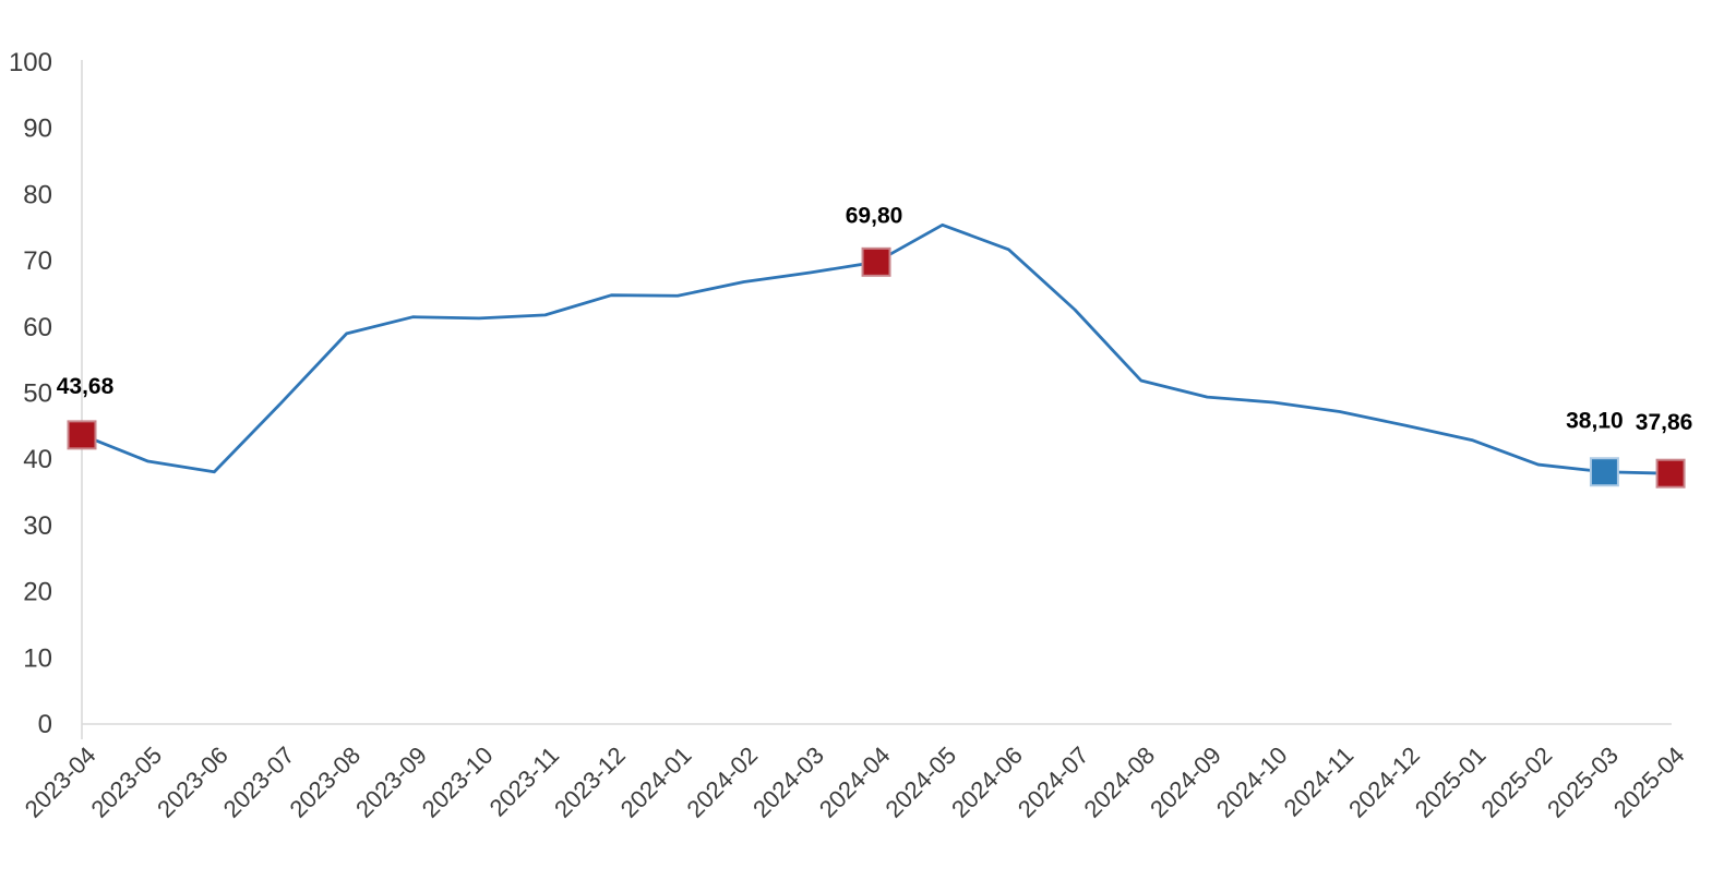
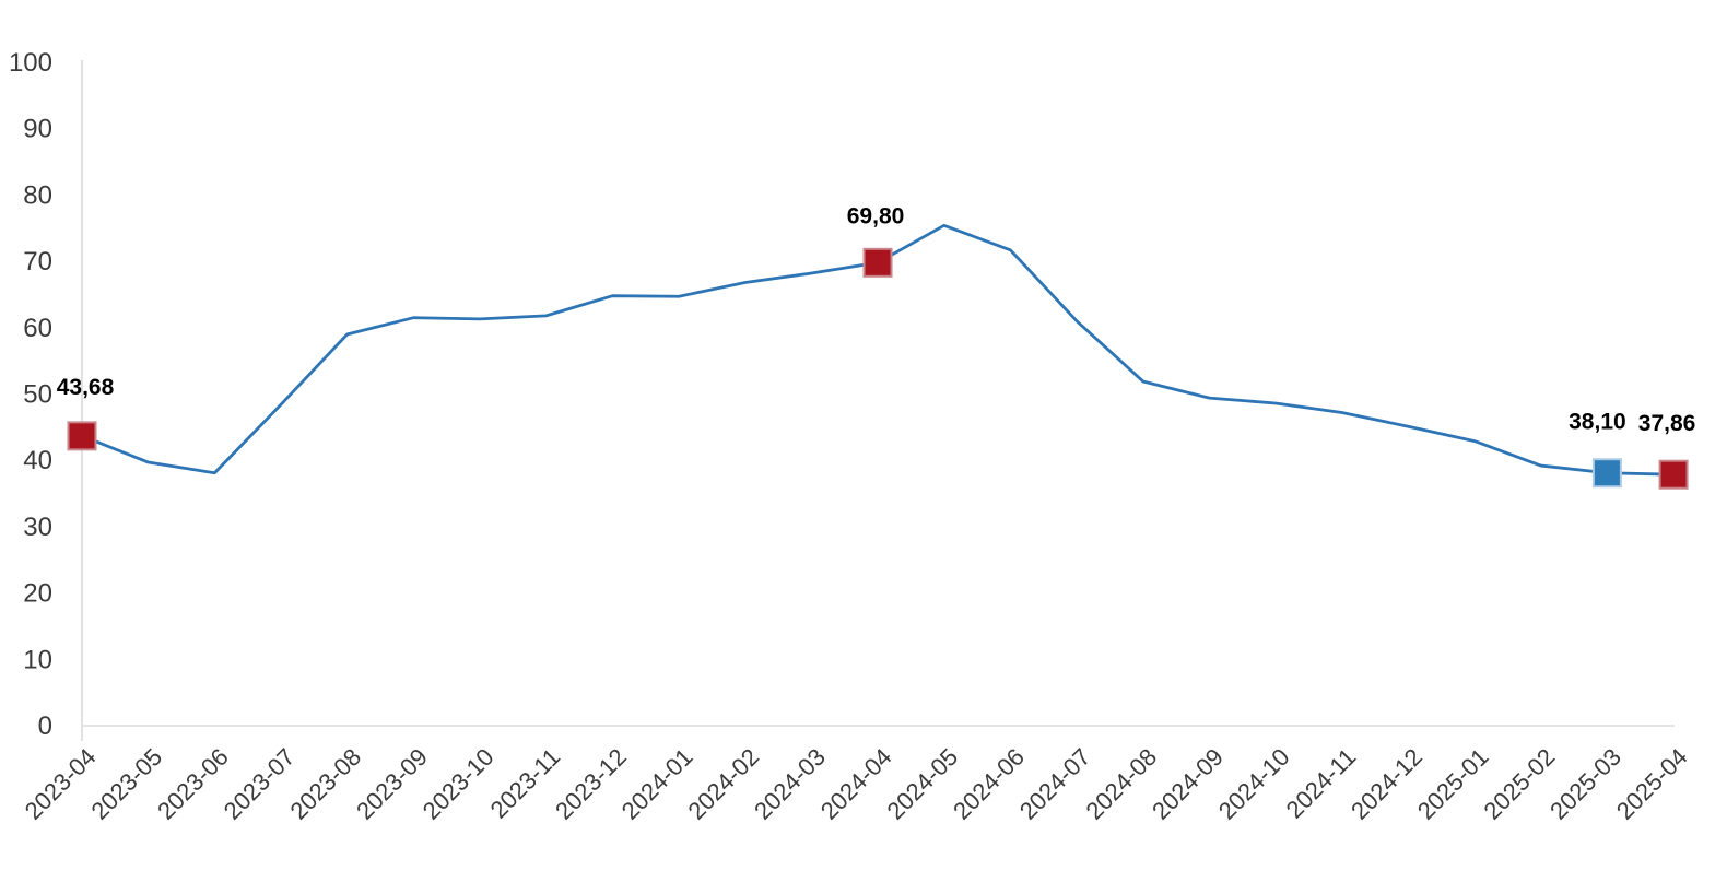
2024-07: 63 -> 61
